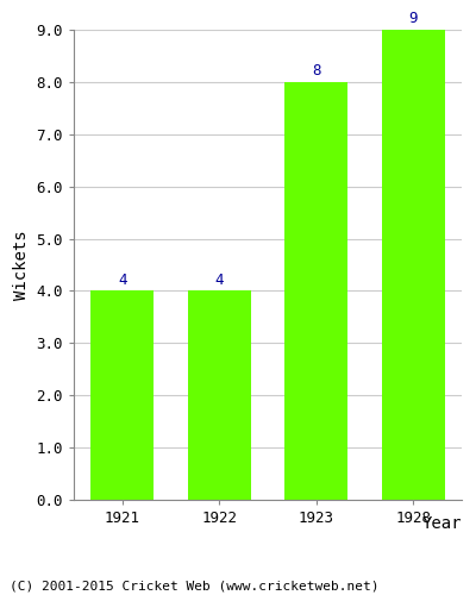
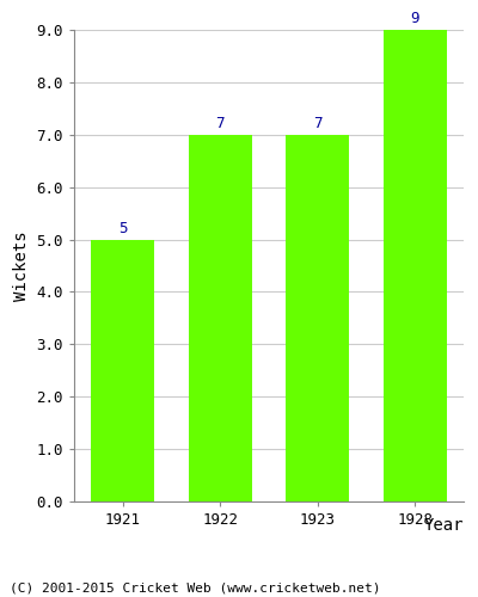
1921: 4 -> 5
1922: 4 -> 7
1923: 8 -> 7
